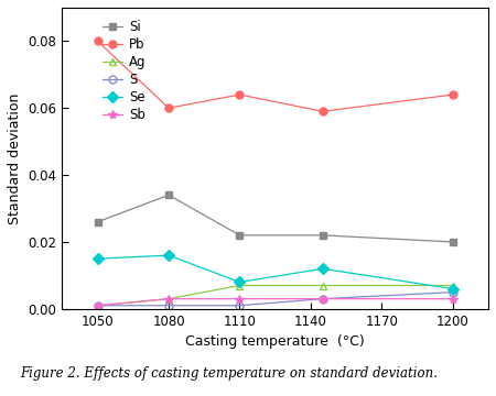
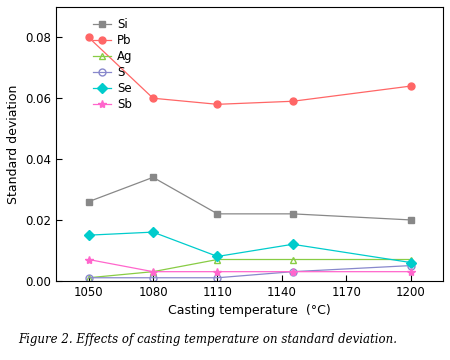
Sb/1050: 0.001 -> 0.007
Pb/1110: 0.064 -> 0.058
